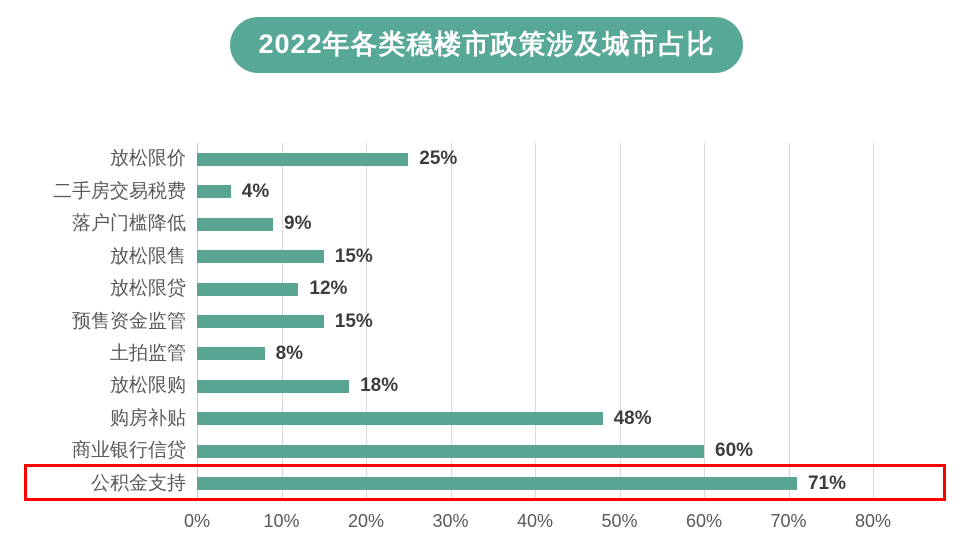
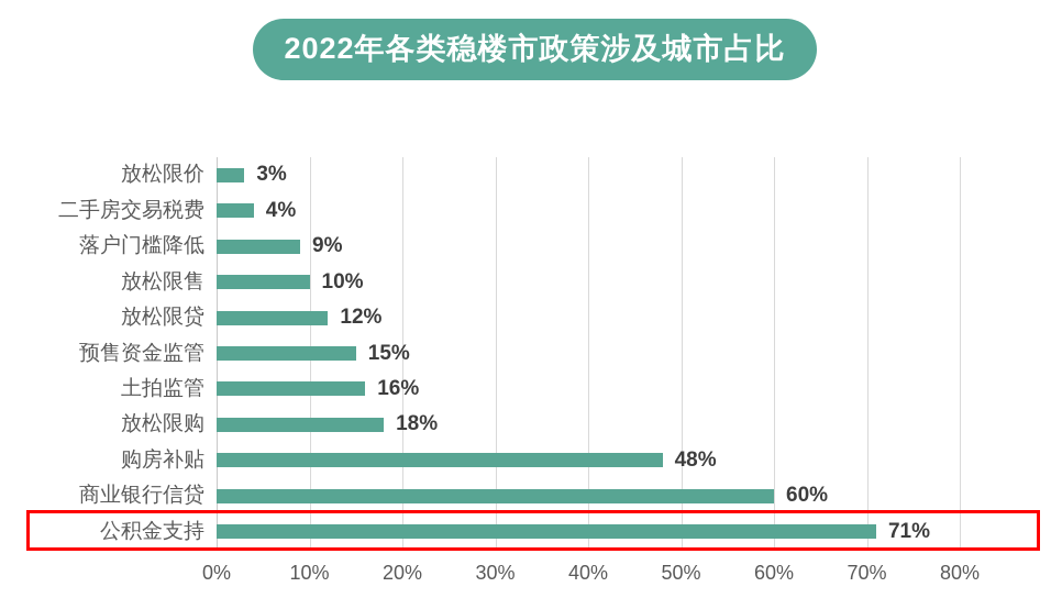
放松限价: 25% -> 3%
放松限售: 15% -> 10%
土拍监管: 8% -> 16%
